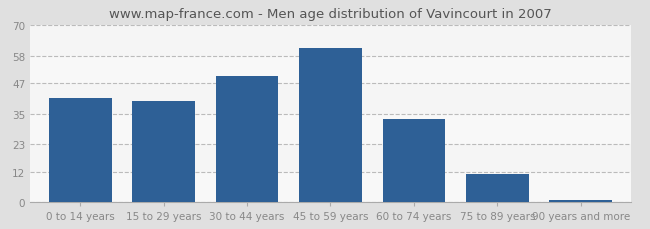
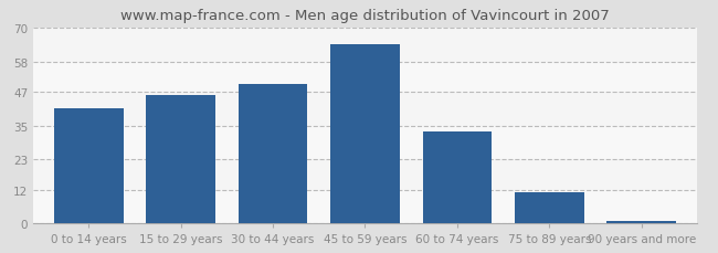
15 to 29 years: 40 -> 46
45 to 59 years: 61 -> 64
